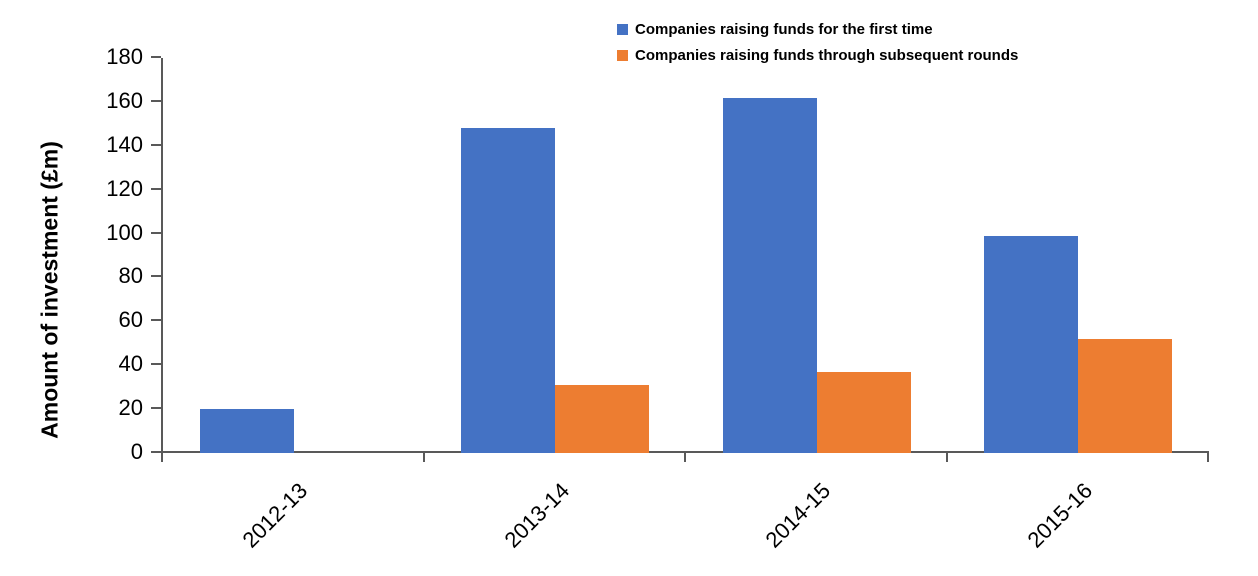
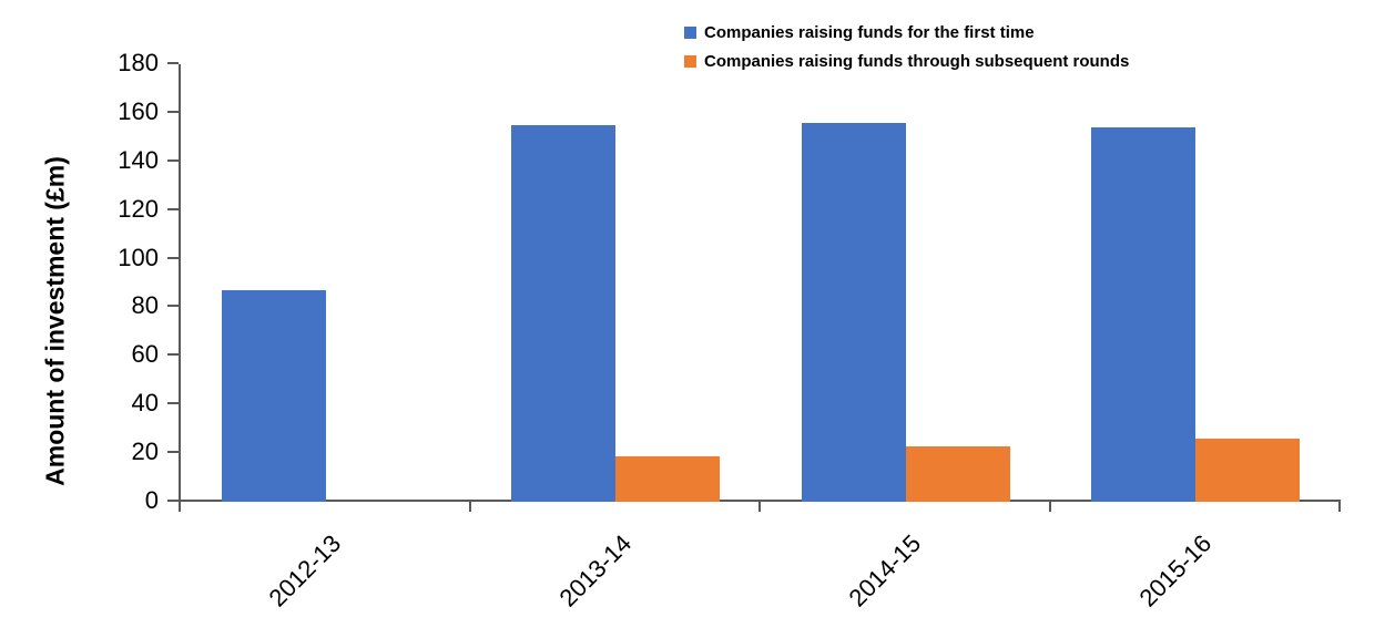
Companies raising funds for the first time/2012-13: 20 -> 87
Companies raising funds for the first time/2013-14: 148 -> 155
Companies raising funds through subsequent rounds/2013-14: 31 -> 18
Companies raising funds for the first time/2014-15: 162 -> 156
Companies raising funds through subsequent rounds/2014-15: 37 -> 23
Companies raising funds for the first time/2015-16: 99 -> 154
Companies raising funds through subsequent rounds/2015-16: 52 -> 26
